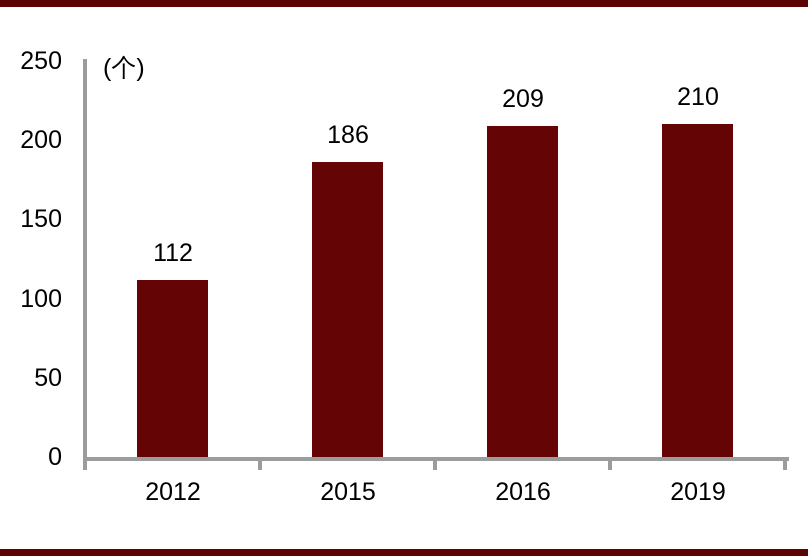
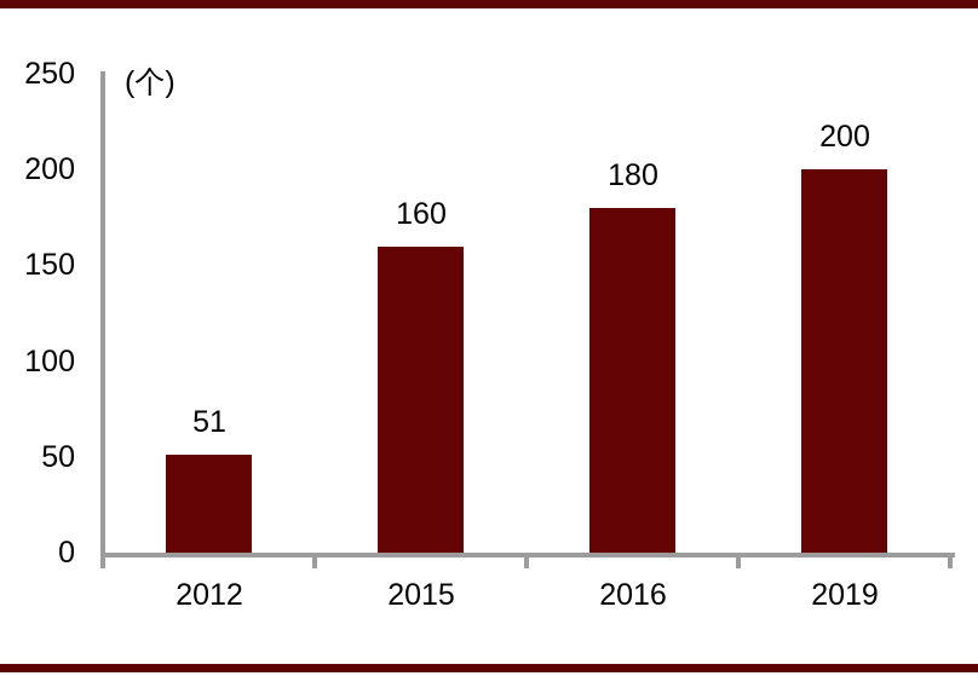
2012: 112 -> 51
2015: 186 -> 160
2016: 209 -> 180
2019: 210 -> 200
